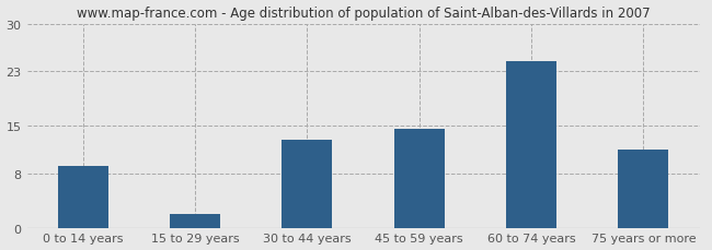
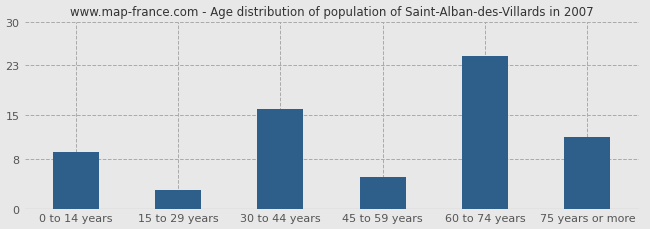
15 to 29 years: 2.0 -> 3.0
30 to 44 years: 13.0 -> 16.0
45 to 59 years: 14.5 -> 5.0
